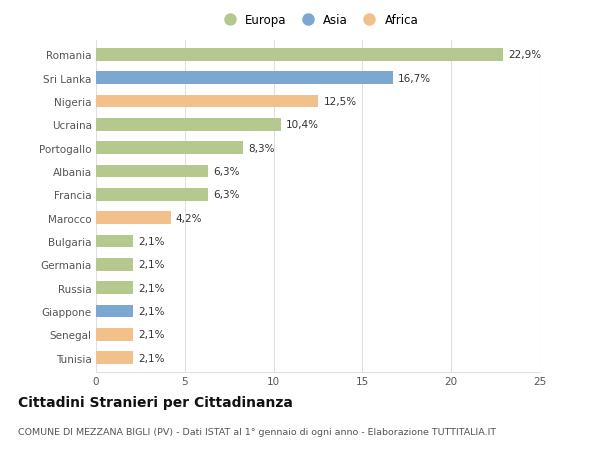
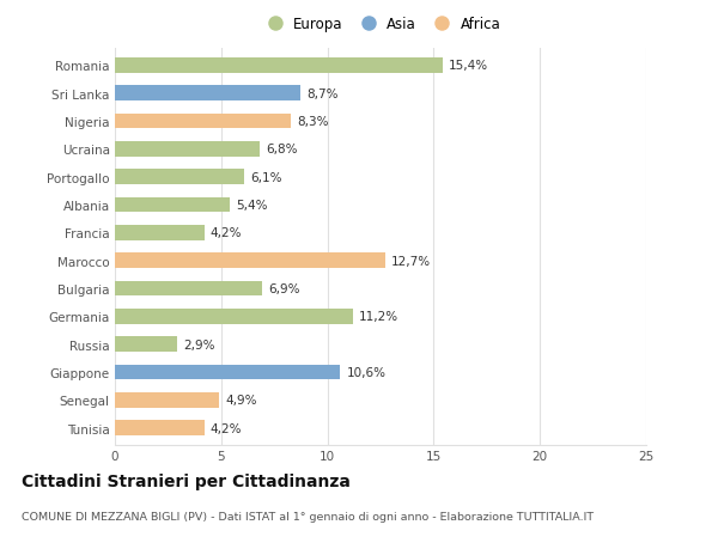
Romania: 22,9% -> 15,4%
Sri Lanka: 16,7% -> 8,7%
Nigeria: 12,5% -> 8,3%
Ucraina: 10,4% -> 6,8%
Portogallo: 8,3% -> 6,1%
Albania: 6,3% -> 5,4%
Francia: 6,3% -> 4,2%
Marocco: 4,2% -> 12,7%
Bulgaria: 2,1% -> 6,9%
Germania: 2,1% -> 11,2%
Russia: 2,1% -> 2,9%
Giappone: 2,1% -> 10,6%
Senegal: 2,1% -> 4,9%
Tunisia: 2,1% -> 4,2%
